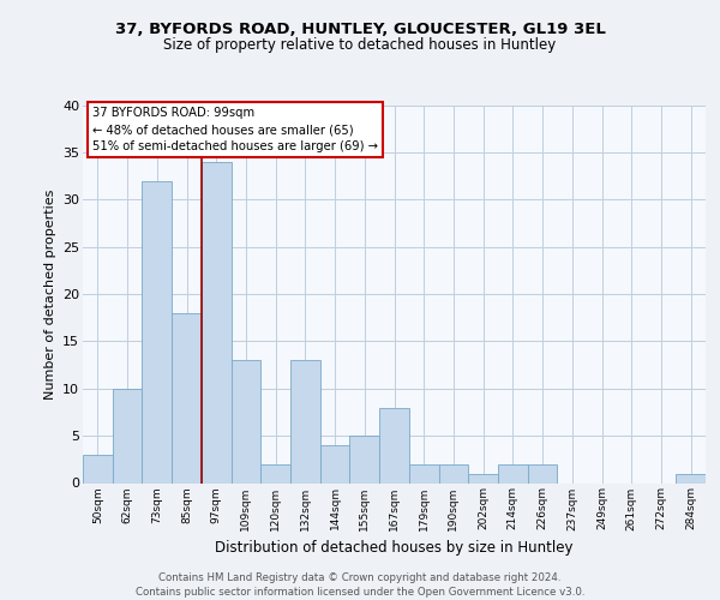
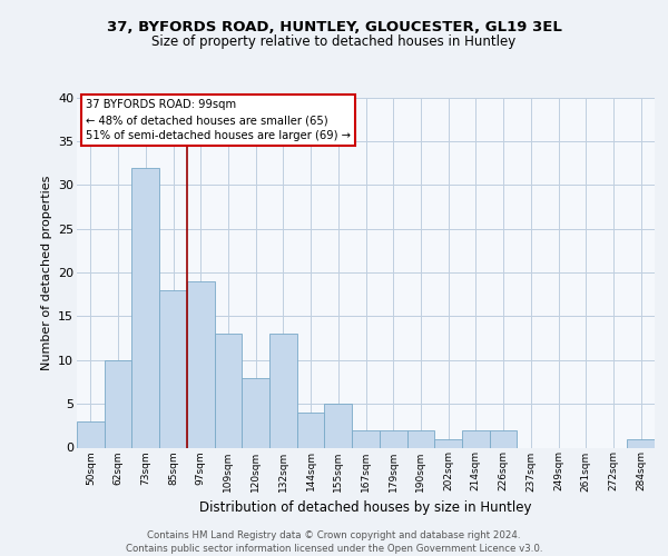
97sqm: 34 -> 19
120sqm: 2 -> 8
167sqm: 8 -> 2
